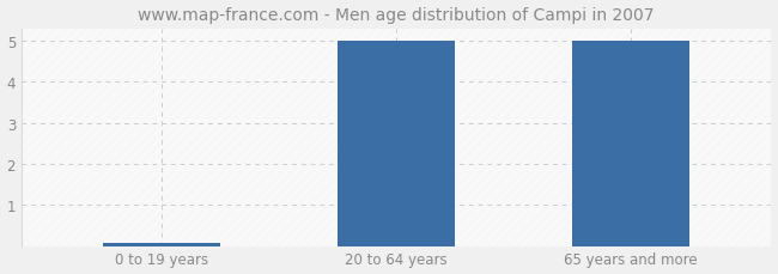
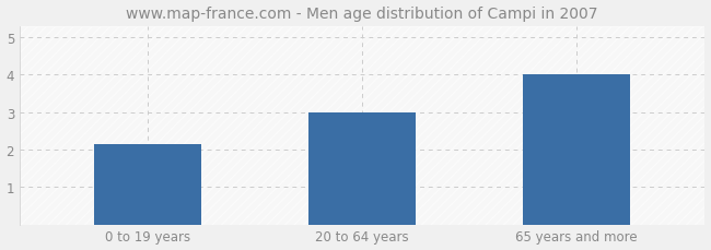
0 to 19 years: 0.07 -> 2.15
20 to 64 years: 5.00 -> 3.00
65 years and more: 5.00 -> 4.00
